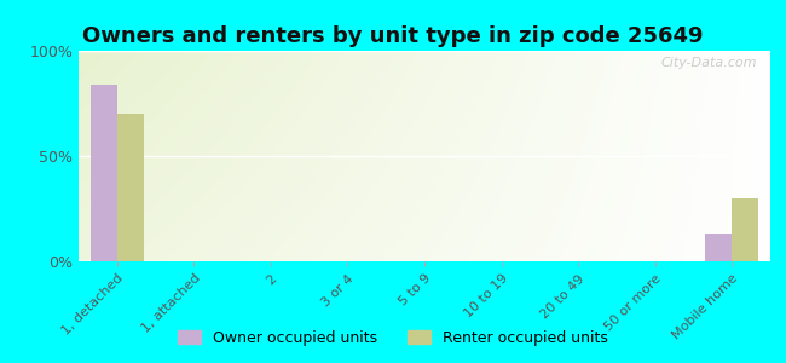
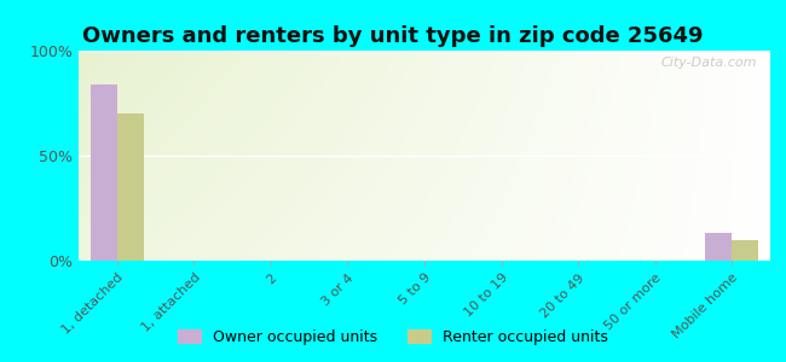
Renter occupied units/Mobile home: 30% -> 10%
